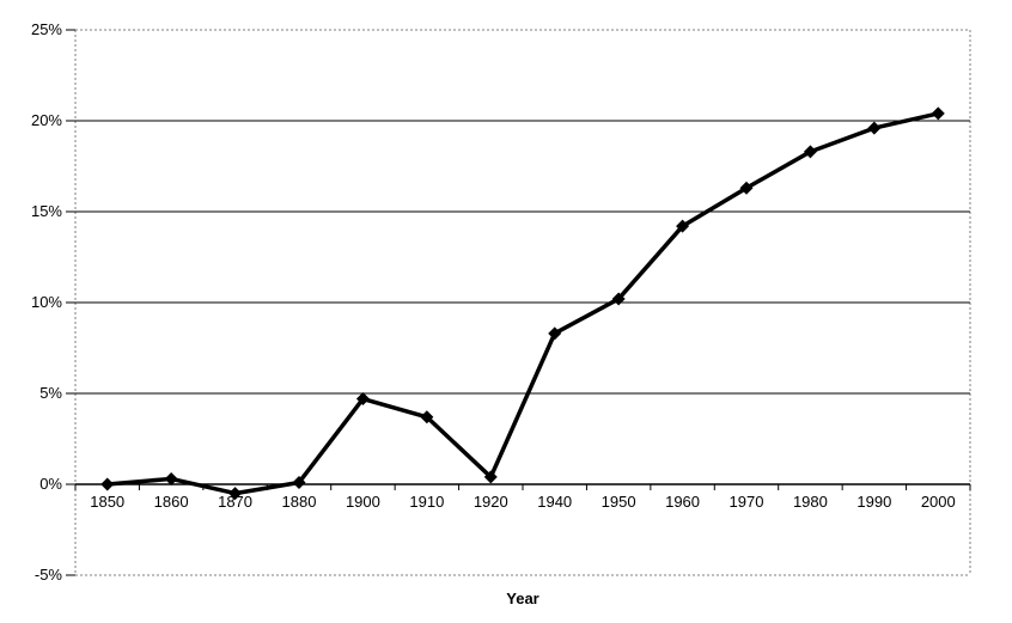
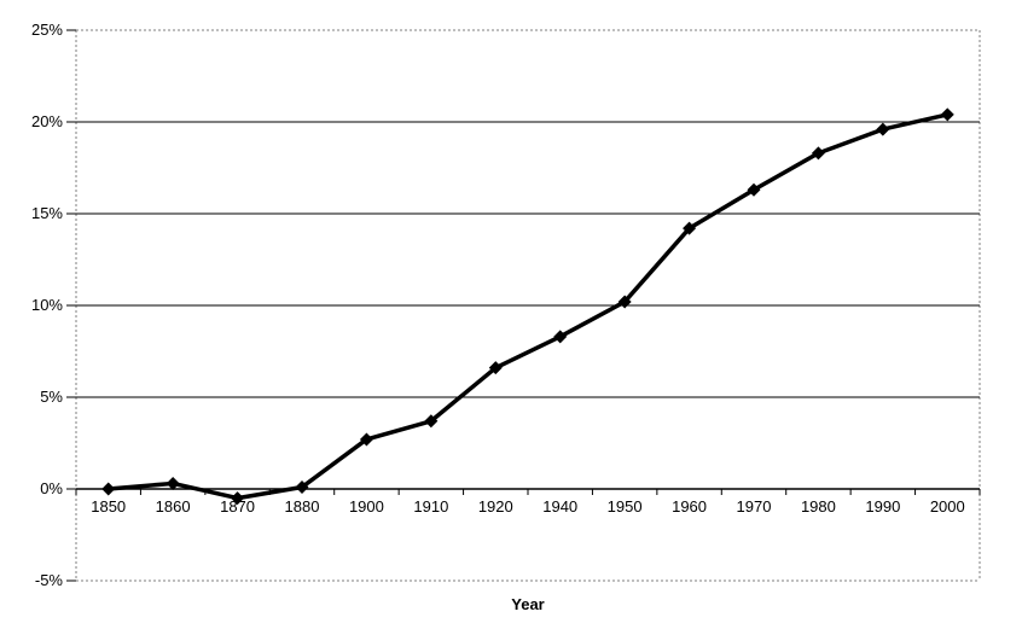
1900: 4.7% -> 2.7%
1920: 0.4% -> 6.6%
